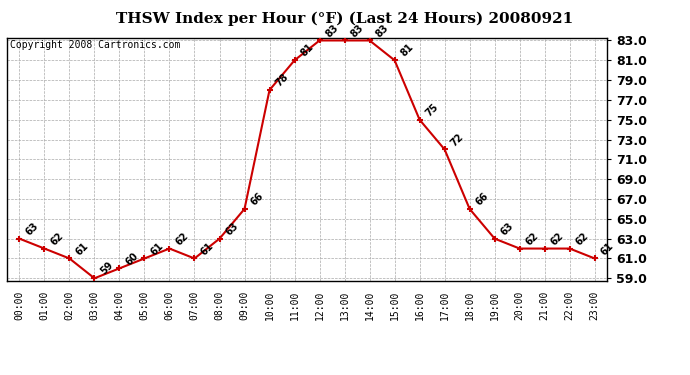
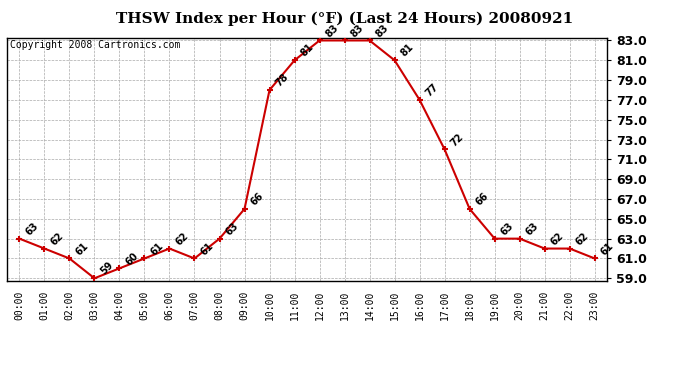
16:00: 75 -> 77
20:00: 62 -> 63
